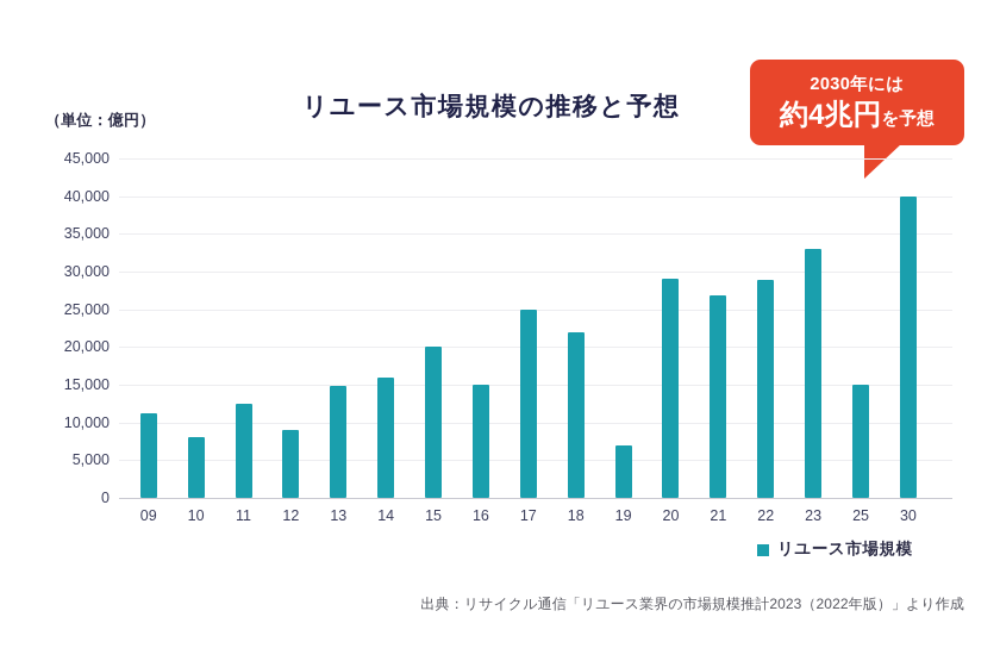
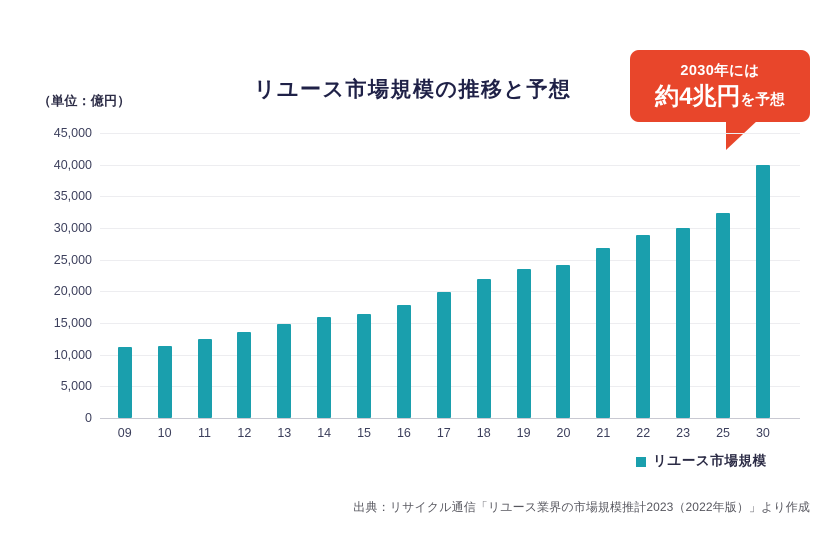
10: 8000 -> 11000
12: 9000 -> 14000
15: 20000 -> 16000
16: 15000 -> 18000
17: 25000 -> 20000
19: 7000 -> 24000
20: 29000 -> 24000
23: 33000 -> 30000
25: 15000 -> 32000
